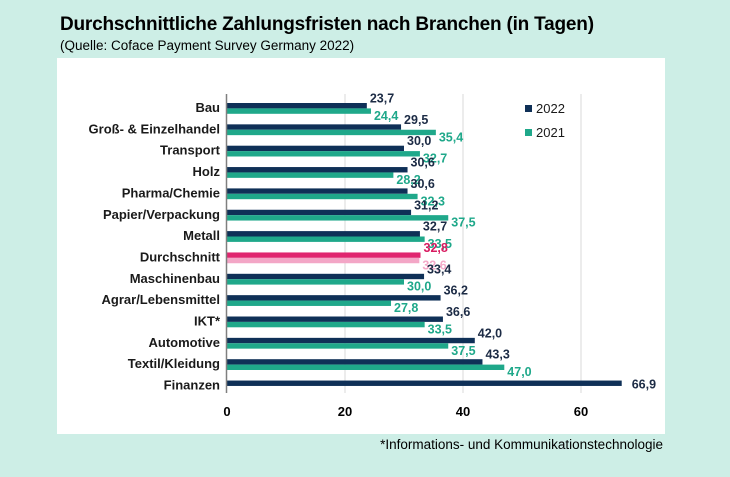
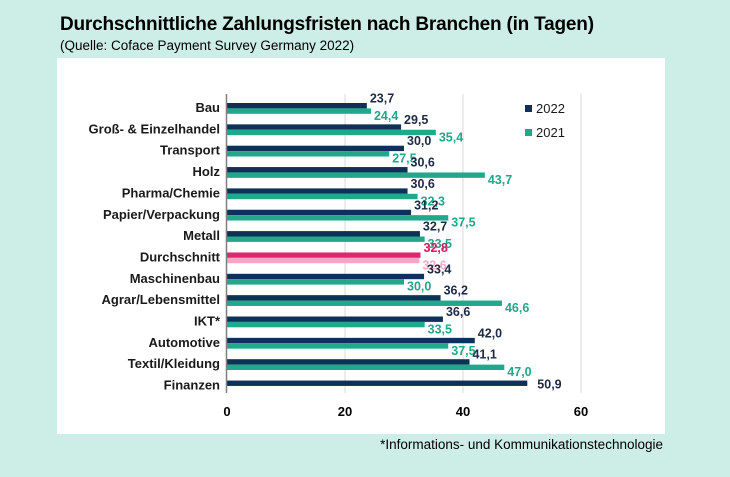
2021/Transport: 32,7 -> 27,5
2021/Holz: 28,2 -> 43,7
2021/Agrar/Lebensmittel: 27,8 -> 46,6
2022/Textil/Kleidung: 43,3 -> 41,1
2022/Finanzen: 66,9 -> 50,9
